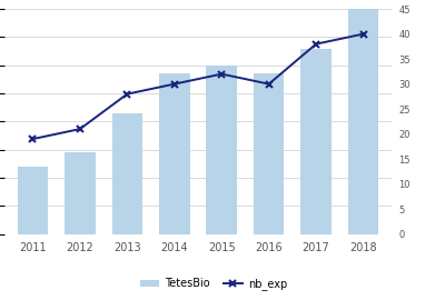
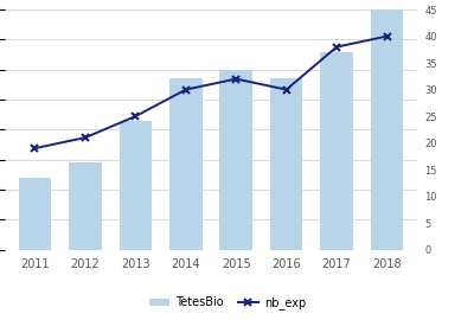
nb_exp/2013: 28 -> 25
